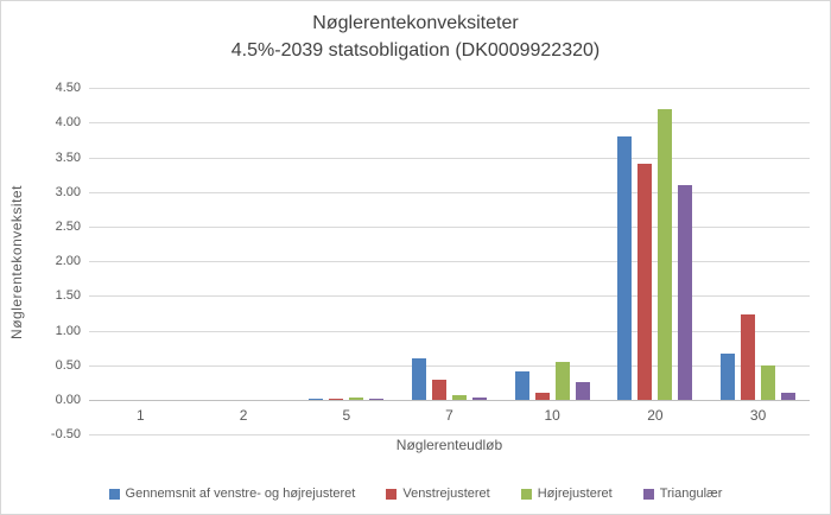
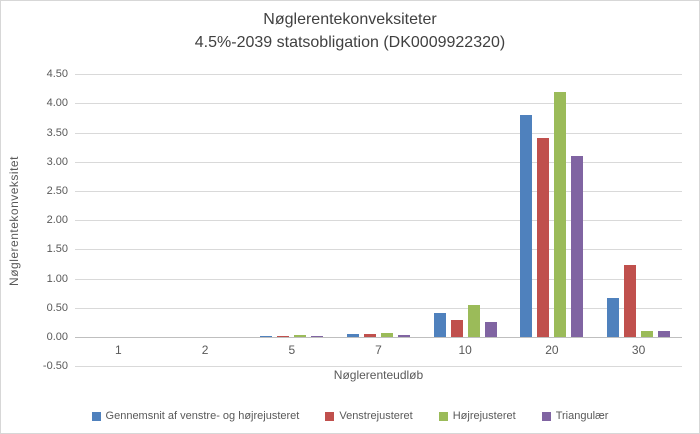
Gennemsnit af venstre- og højrejusteret/7: 0.6 -> 0.1
Venstrejusteret/7: 0.3 -> 0.1
Venstrejusteret/10: 0.1 -> 0.3
Højrejusteret/30: 0.5 -> 0.1
